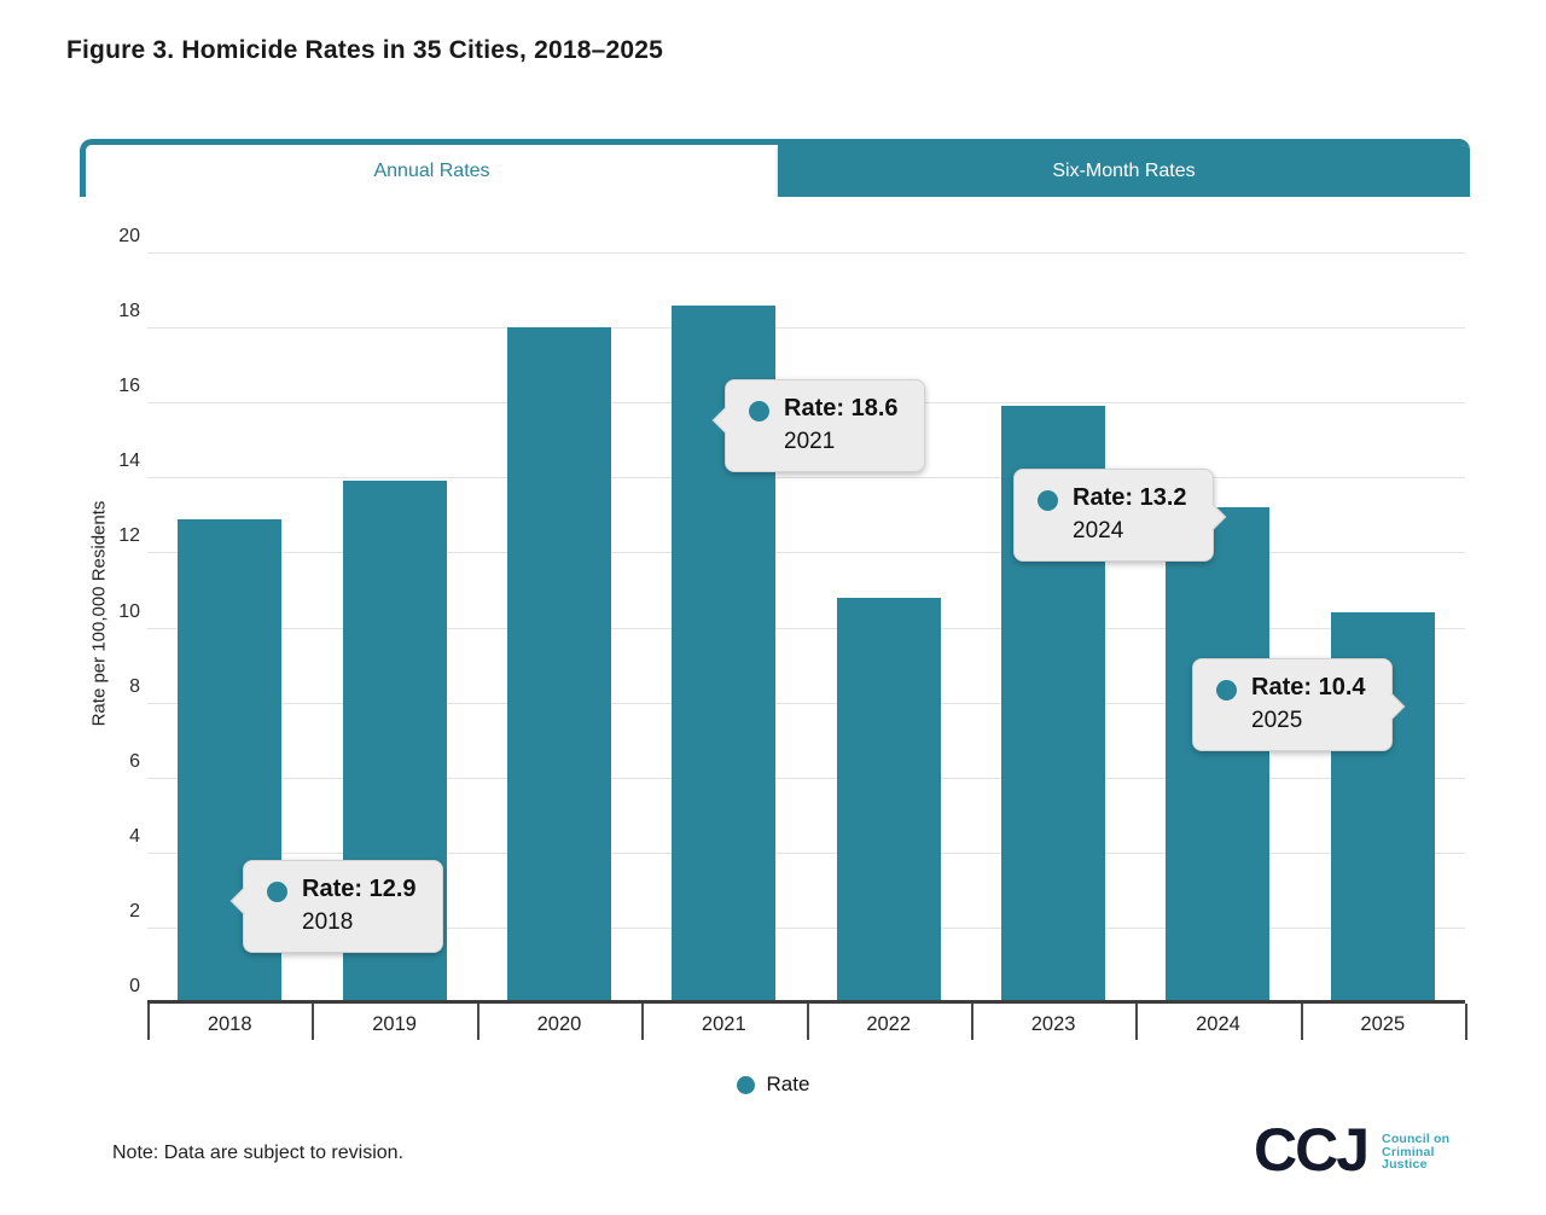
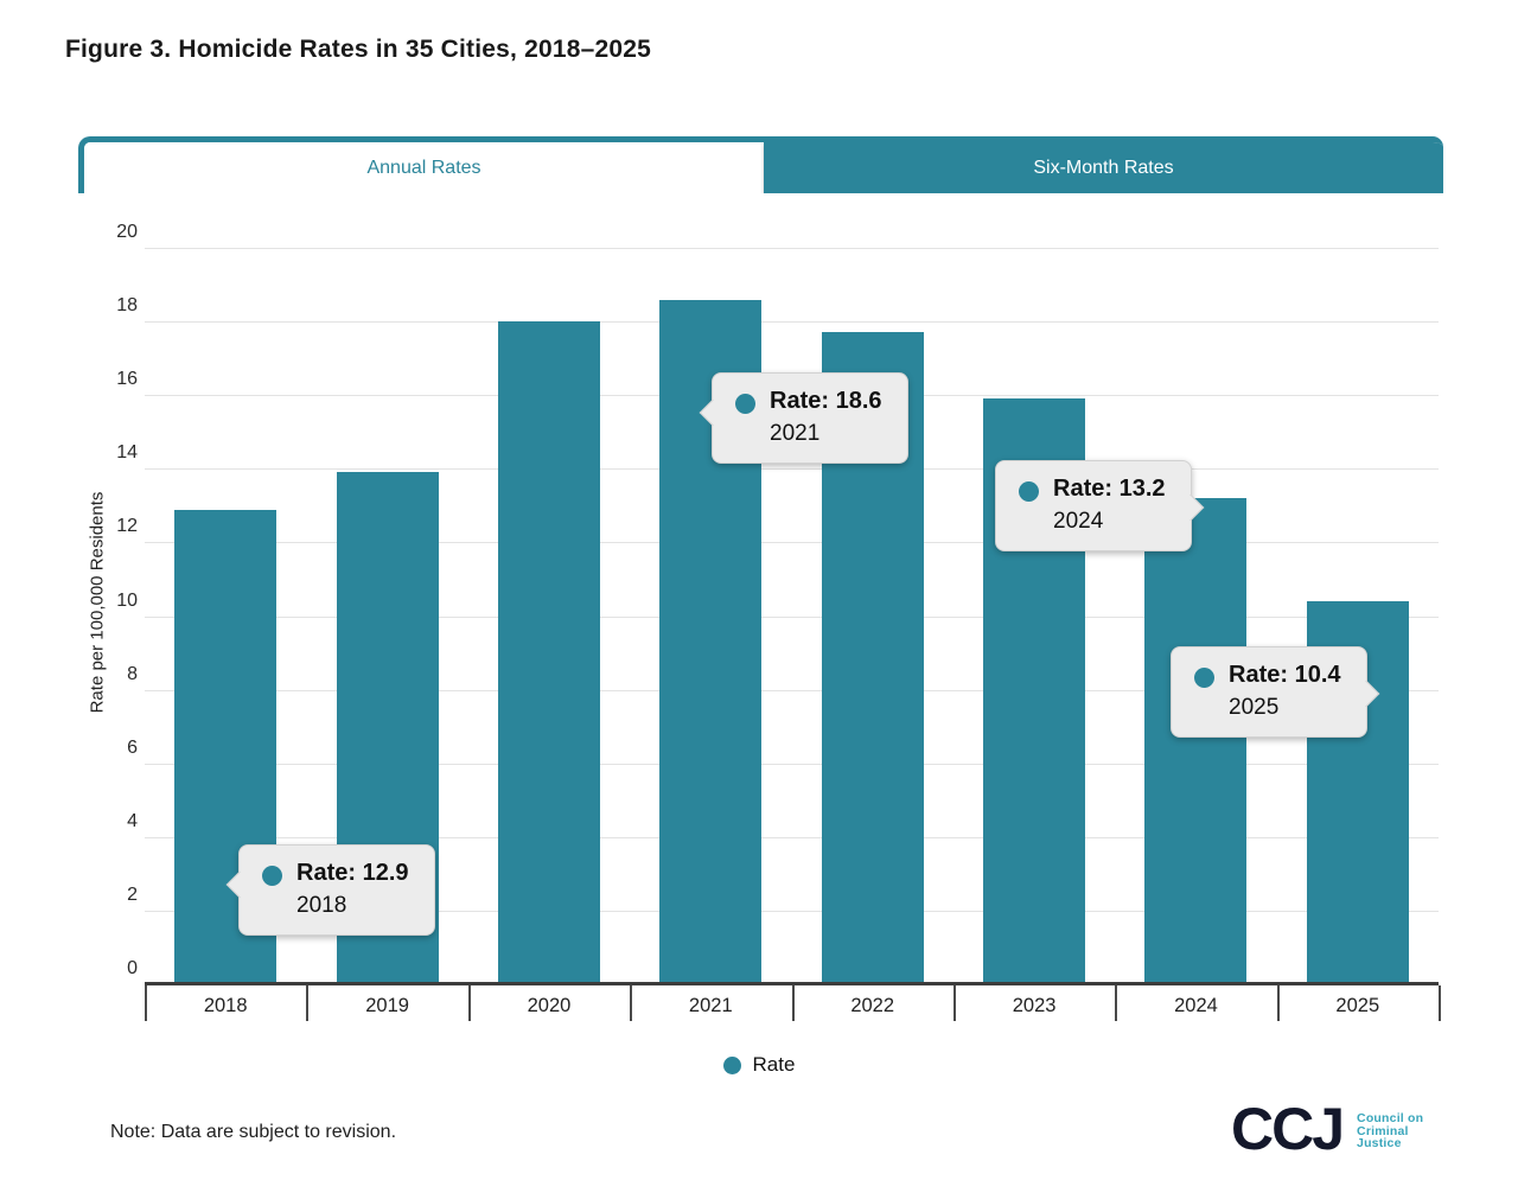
2022: 10.8 -> 17.7
